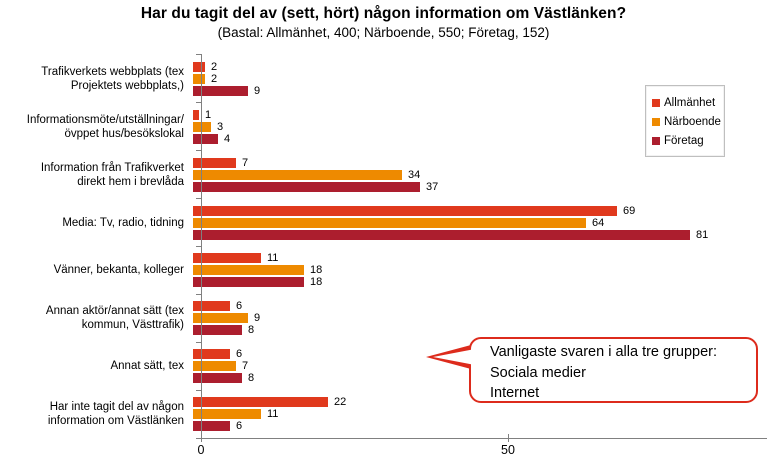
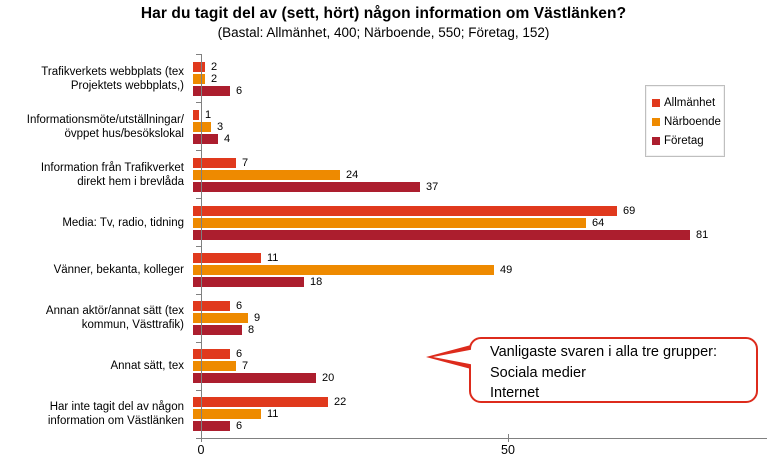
Företag/Trafikverkets webbplats (tex Projektets webbplats,): 9 -> 6
Närboende/Information från Trafikverket direkt hem i brevlåda: 34 -> 24
Närboende/Vänner, bekanta, kolleger: 18 -> 49
Företag/Annat sätt, tex: 8 -> 20
